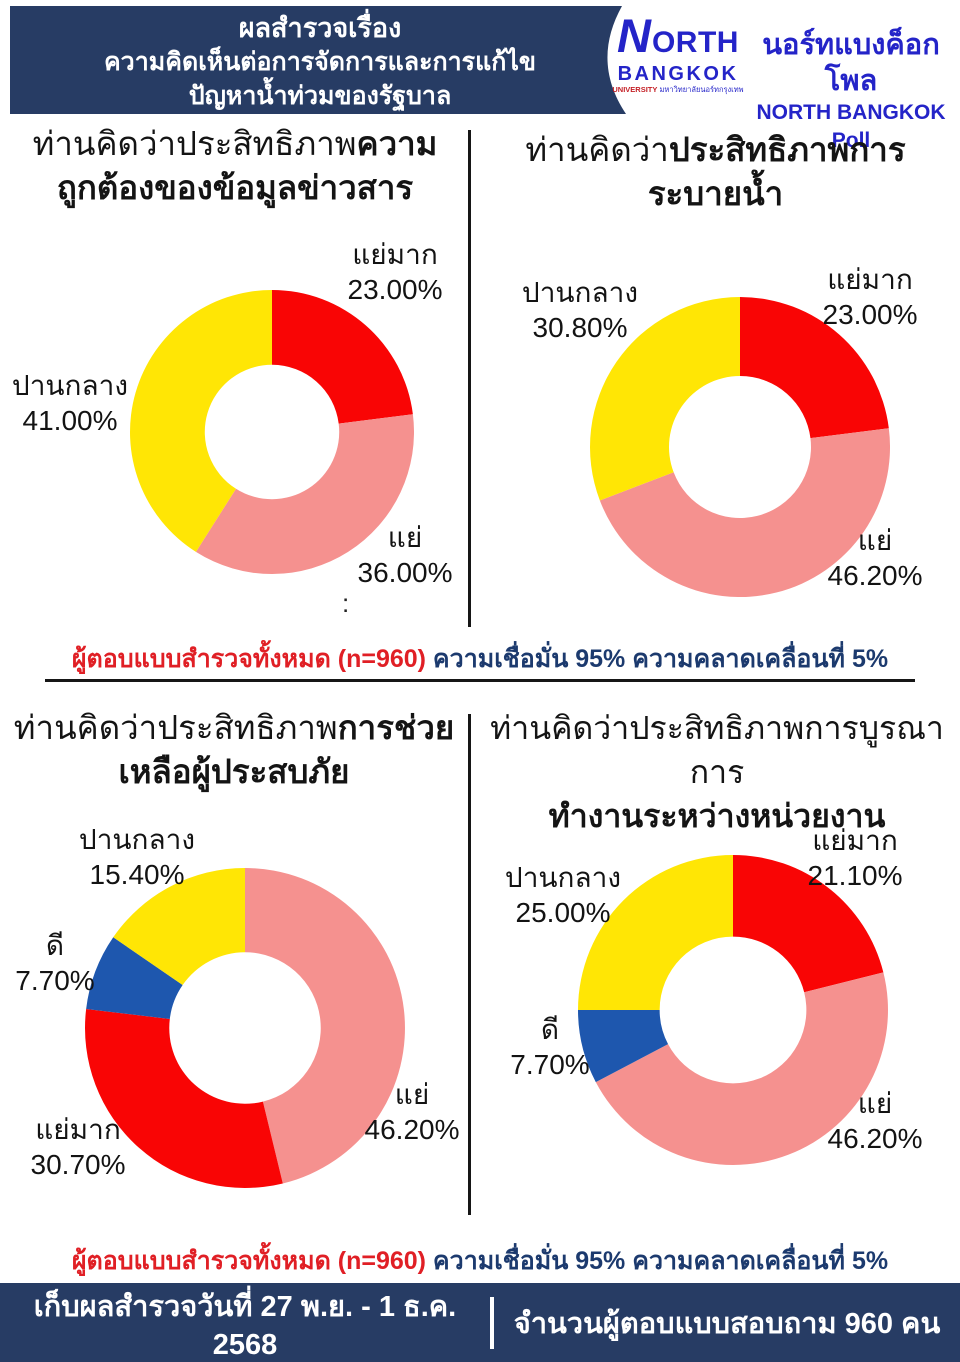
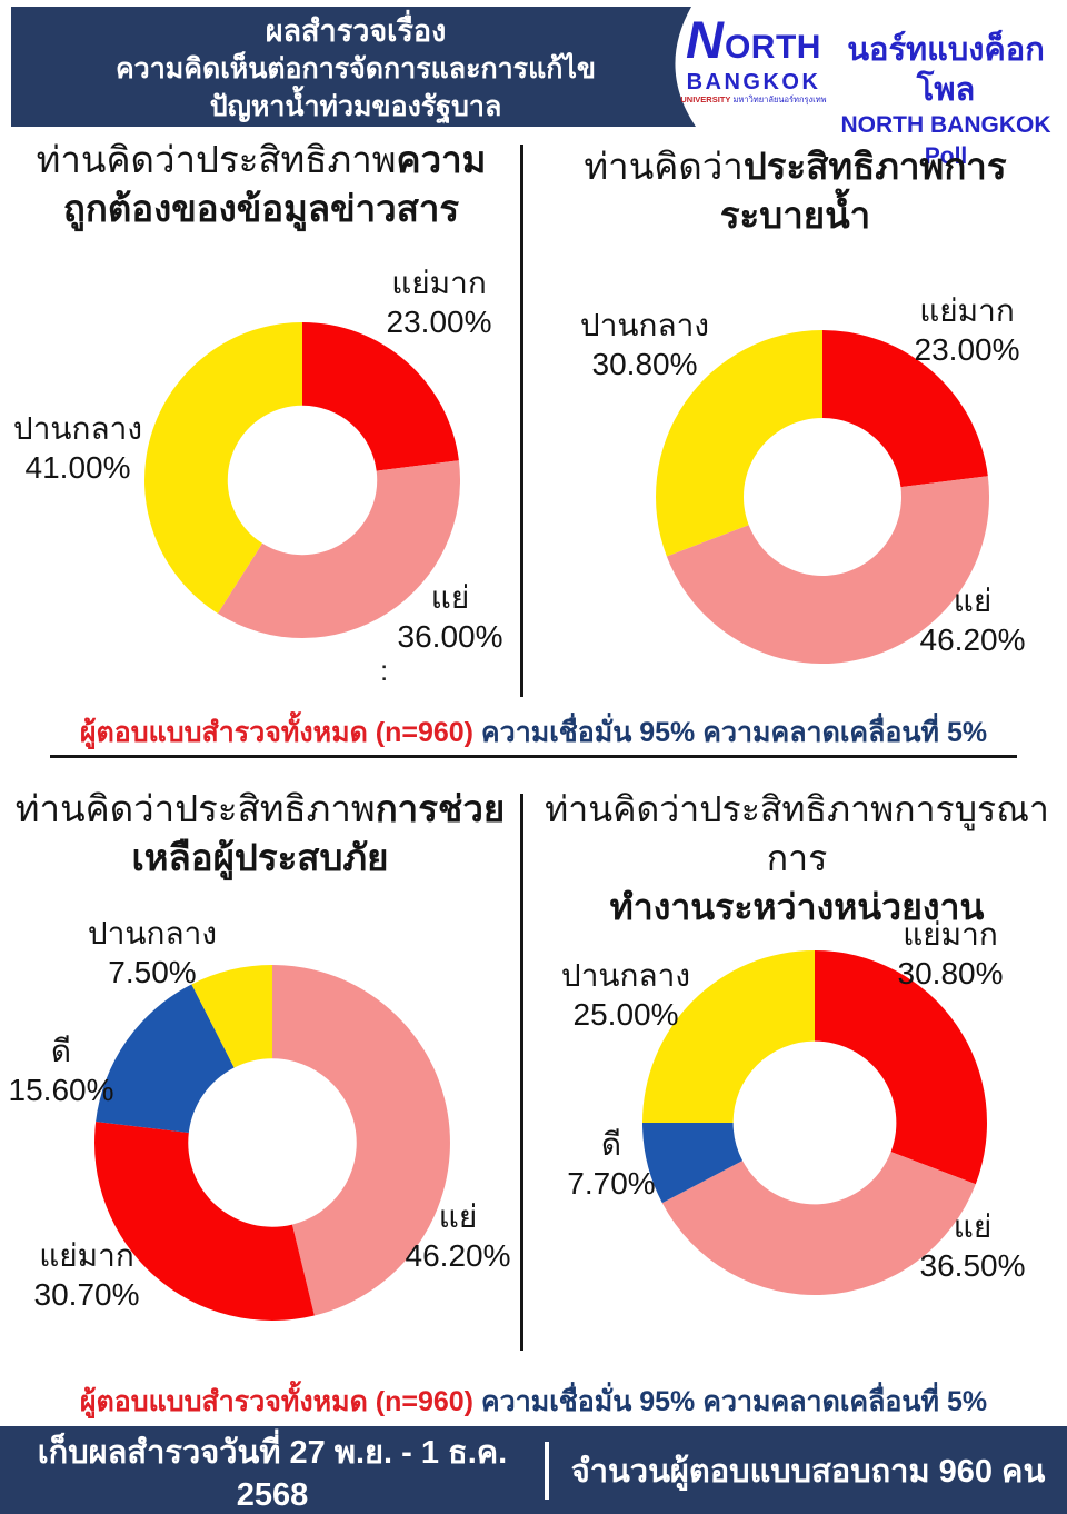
ท่านคิดว่าประสิทธิภาพการช่วยเหลือผู้ประสบภัย/ดี: 7.70% -> 15.60%
ท่านคิดว่าประสิทธิภาพการช่วยเหลือผู้ประสบภัย/ปานกลาง: 15.40% -> 7.50%
ท่านคิดว่าประสิทธิภาพการบูรณาการทำงานระหว่างหน่วยงาน/แย่มาก: 21.10% -> 30.80%
ท่านคิดว่าประสิทธิภาพการบูรณาการทำงานระหว่างหน่วยงาน/แย่: 46.20% -> 36.50%
